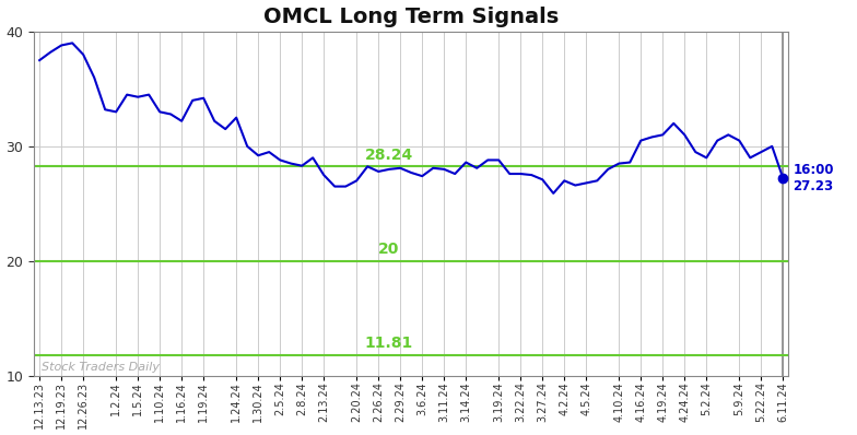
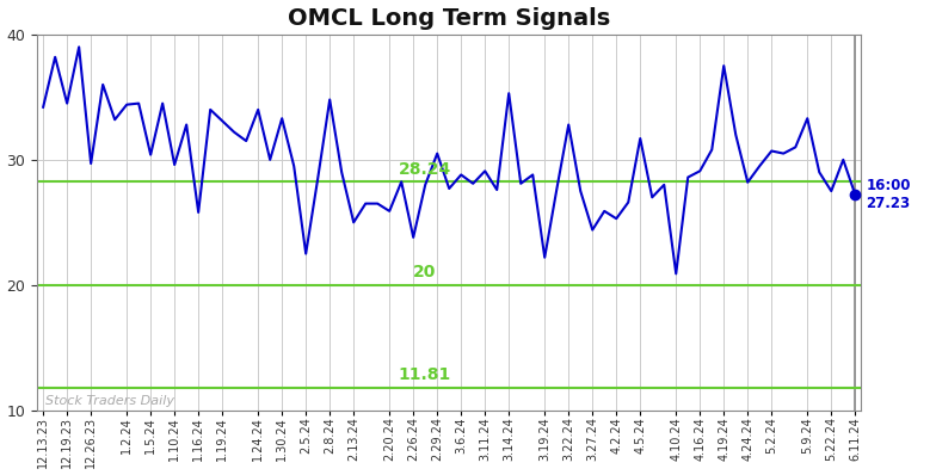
12.13.23: 37.5 -> 34.2
12.19.23: 38.8 -> 34.5
12.26.23: 38.0 -> 29.7
1.2.24: 33.0 -> 34.4
1.5.24: 34.3 -> 30.4
1.10.24: 33.0 -> 29.6
1.16.24: 32.2 -> 25.8
1.19.24: 34.2 -> 33.1
1.24.24: 32.5 -> 34.0
1.30.24: 29.2 -> 33.3
2.5.24: 28.8 -> 22.5
2.8.24: 28.3 -> 34.8
2.13.24: 27.5 -> 25.0
2.20.24: 27.0 -> 25.9
2.26.24: 27.8 -> 23.8
2.29.24: 28.1 -> 30.5
3.6.24: 27.4 -> 28.8
3.11.24: 28.0 -> 29.1
3.14.24: 28.6 -> 35.3
3.19.24: 28.8 -> 22.2
3.22.24: 27.6 -> 32.8
3.27.24: 27.1 -> 24.4
4.2.24: 27.0 -> 25.3
4.5.24: 26.8 -> 31.7
4.10.24: 28.5 -> 20.9
4.16.24: 30.5 -> 29.1
4.19.24: 31.0 -> 37.5
4.24.24: 31.0 -> 28.2
5.2.24: 29.0 -> 30.7
5.9.24: 30.5 -> 33.3
5.22.24: 29.5 -> 27.5
